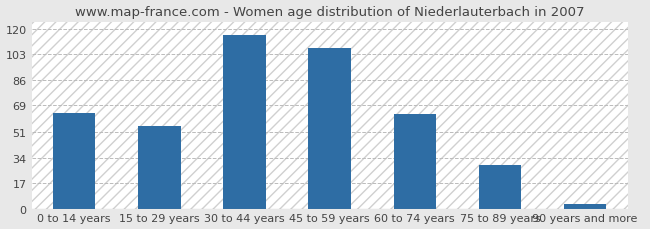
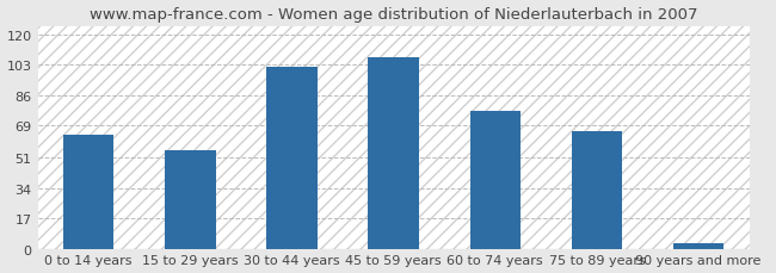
30 to 44 years: 116 -> 102
60 to 74 years: 63 -> 77
75 to 89 years: 29 -> 66
